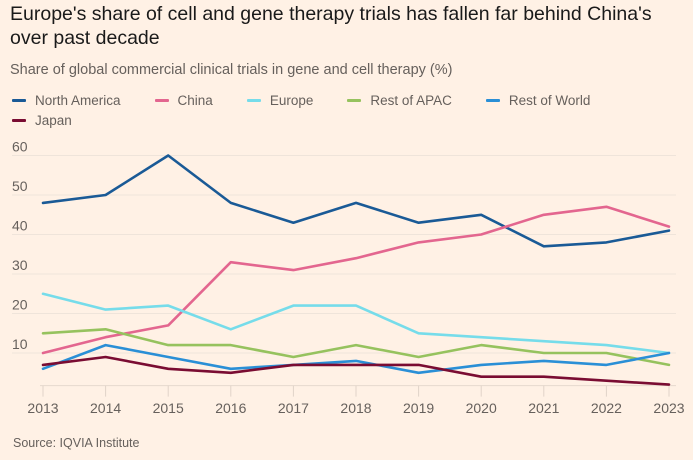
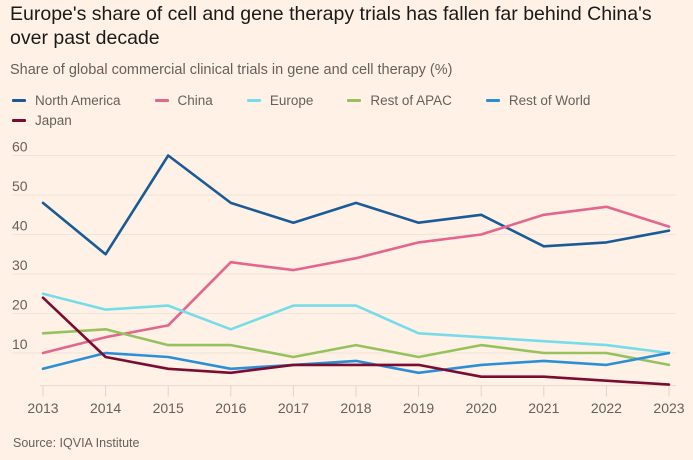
Japan/2013: 7 -> 24
North America/2014: 50 -> 35
Rest of World/2014: 12 -> 10
